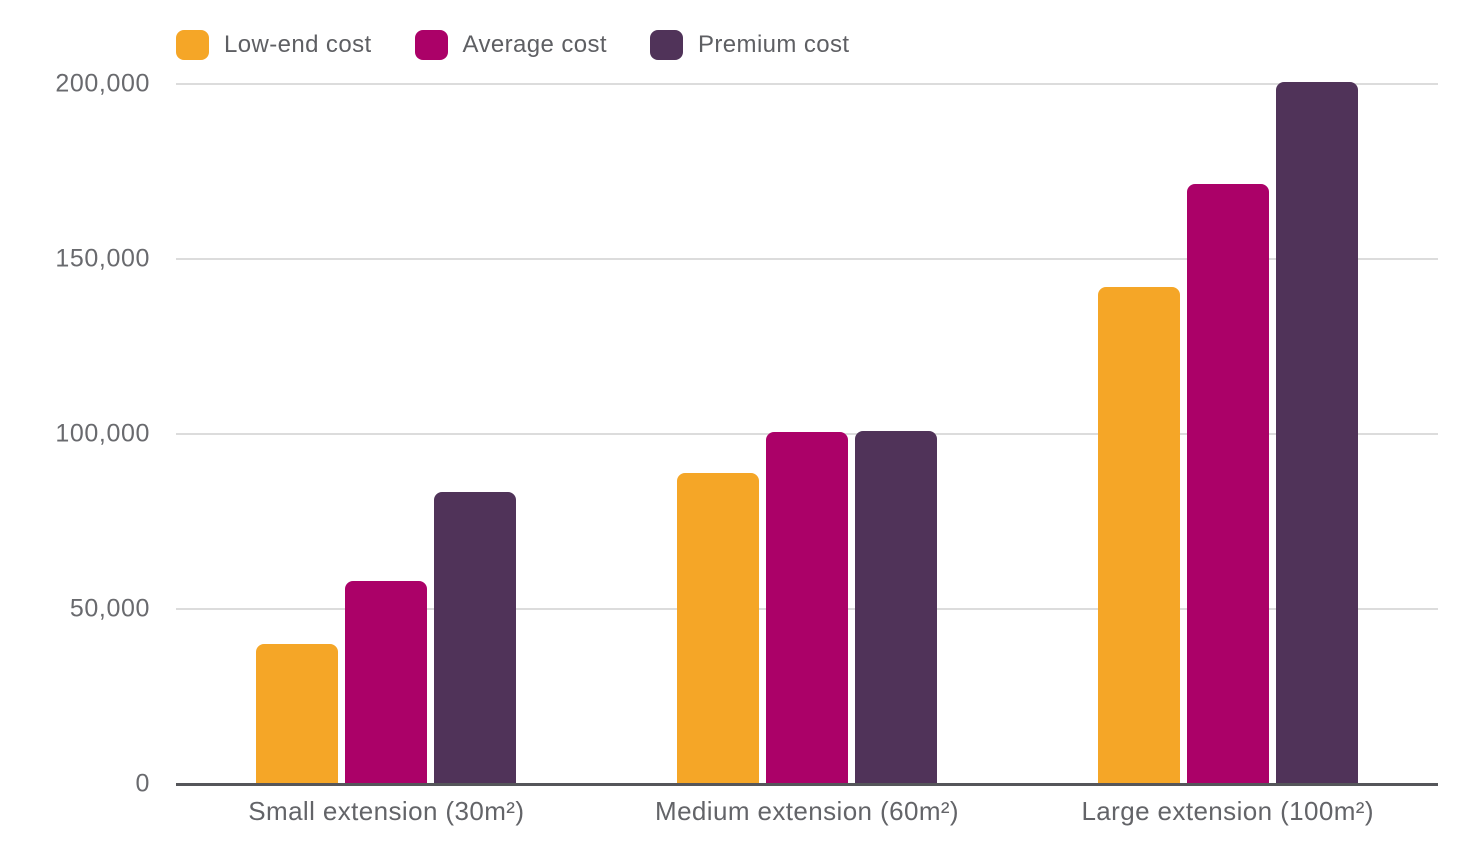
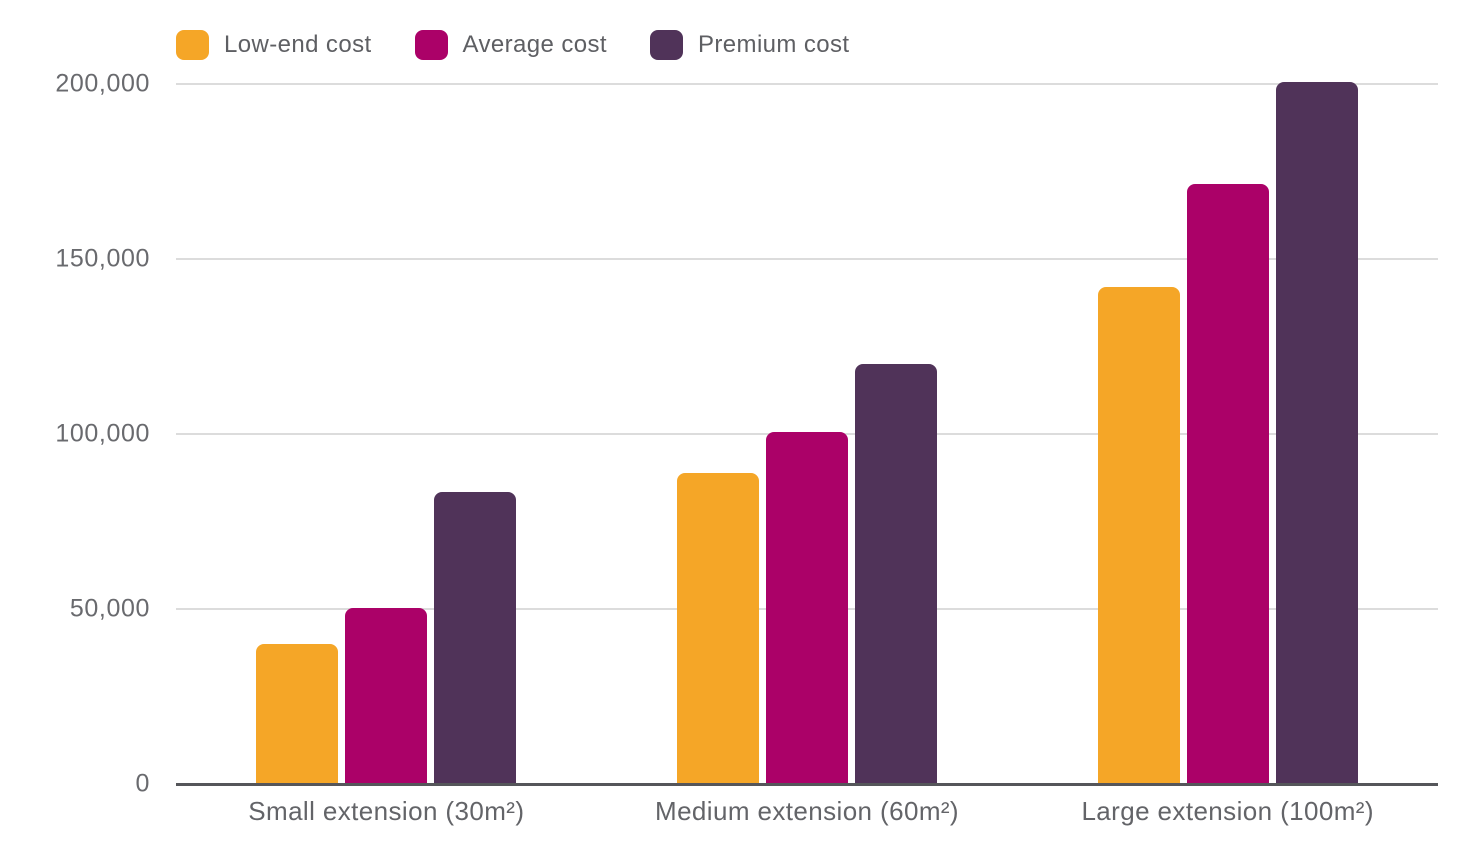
Average cost/Small extension (30m²): 58000 -> 50000
Premium cost/Medium extension (60m²): 101000 -> 120000
